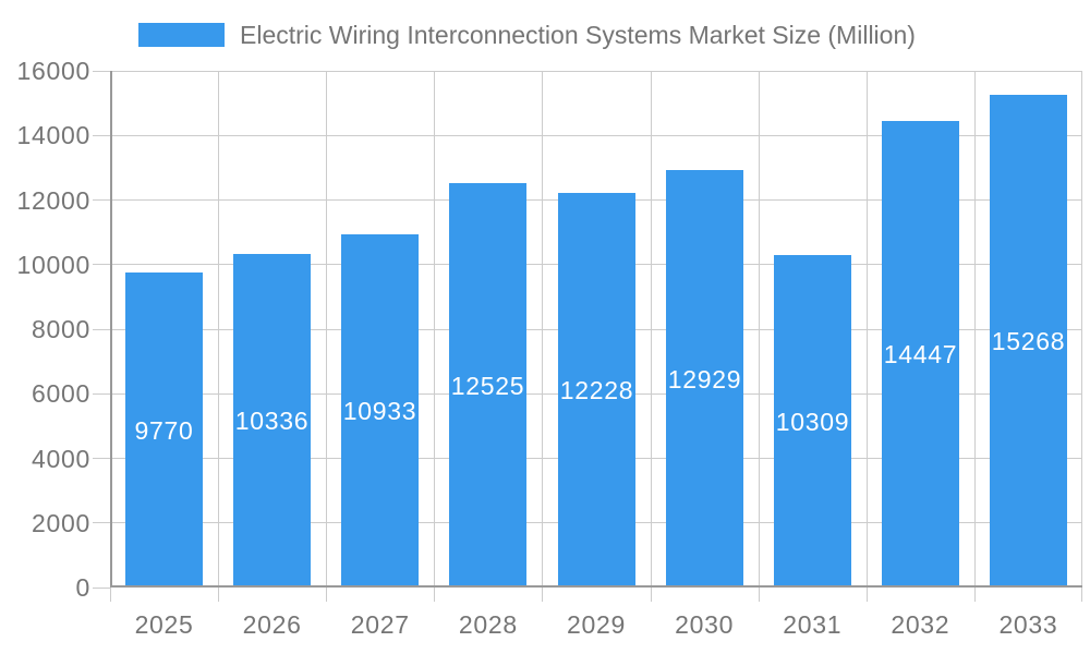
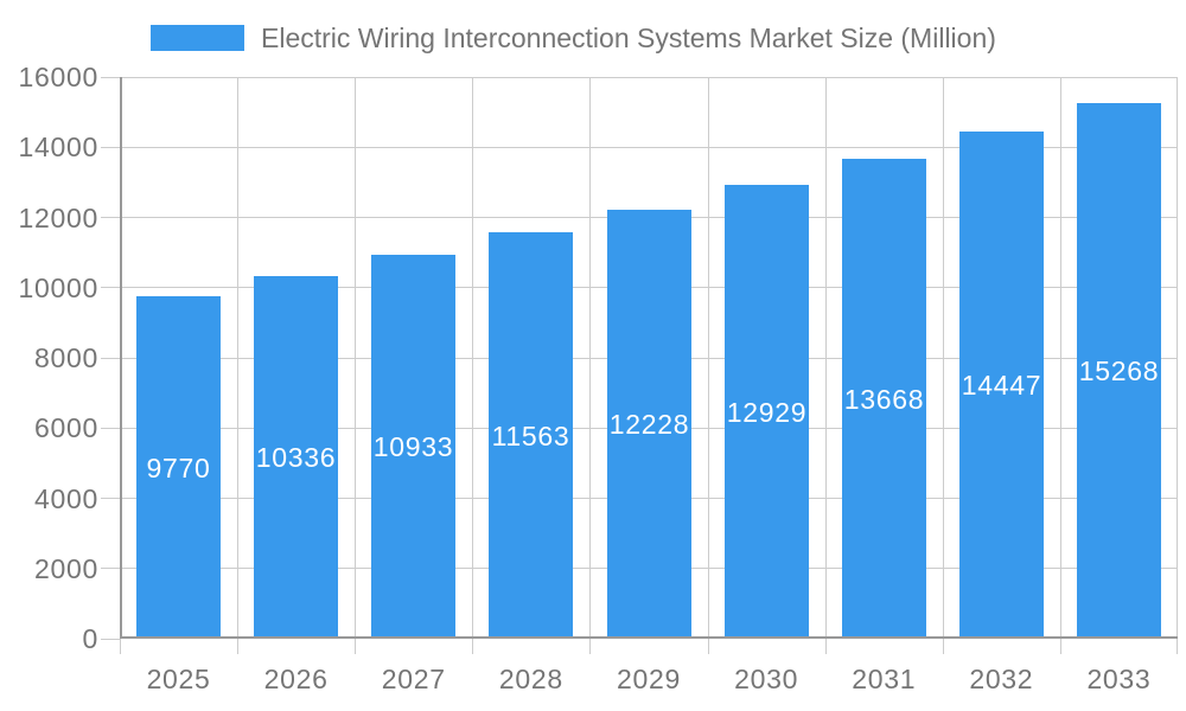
2028: 12525 -> 11563
2031: 10309 -> 13668
